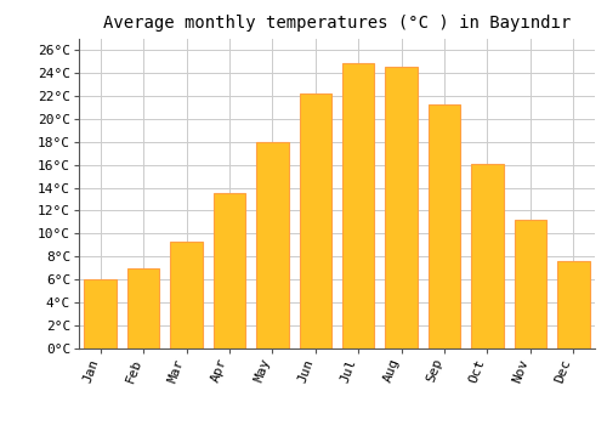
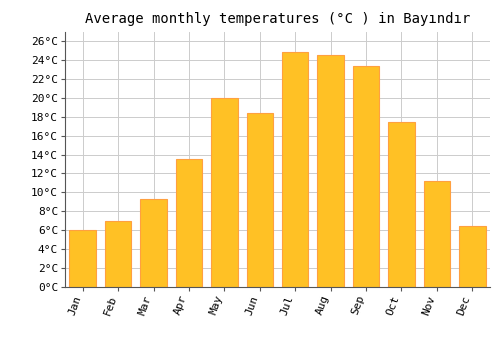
May: 18.0°C -> 20.0°C
Jun: 22.2°C -> 18.4°C
Sep: 21.2°C -> 23.4°C
Oct: 16.1°C -> 17.4°C
Dec: 7.6°C -> 6.4°C
